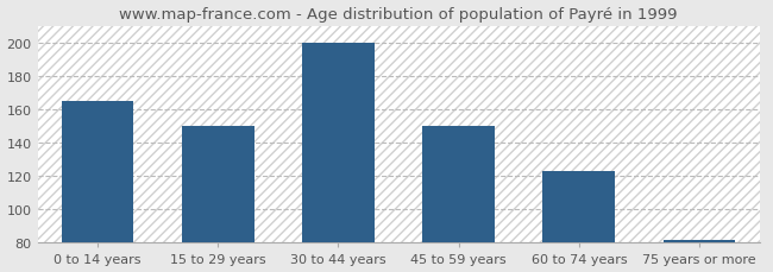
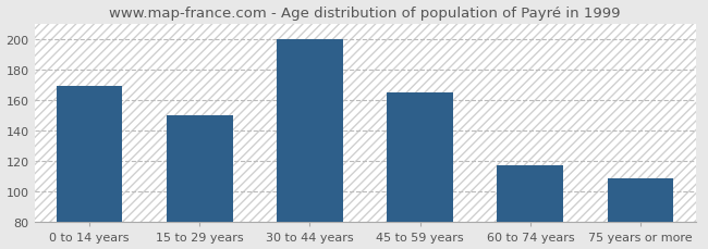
0 to 14 years: 165 -> 169
45 to 59 years: 150 -> 165
60 to 74 years: 123 -> 117
75 years or more: 82 -> 109
